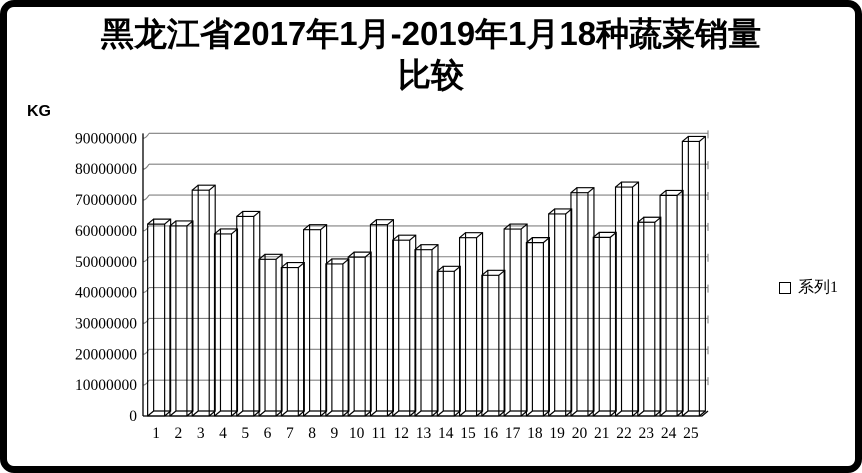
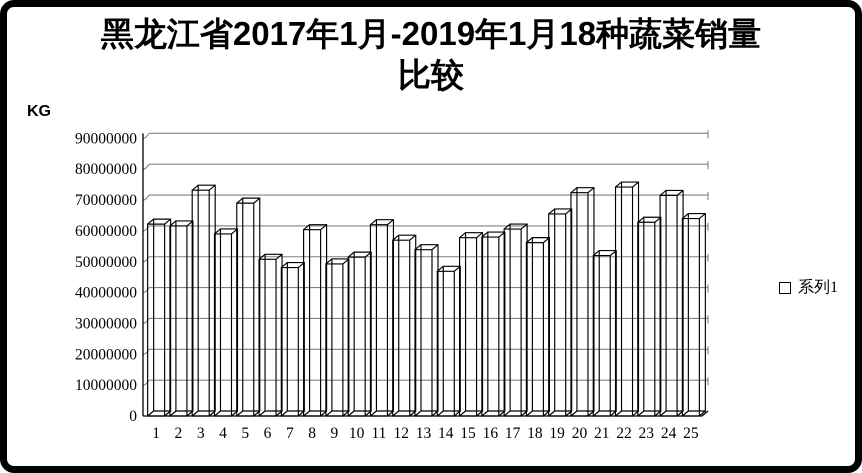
5: 65000000 -> 69000000
16: 46000000 -> 58000000
21: 58000000 -> 52000000
25: 89000000 -> 64000000
